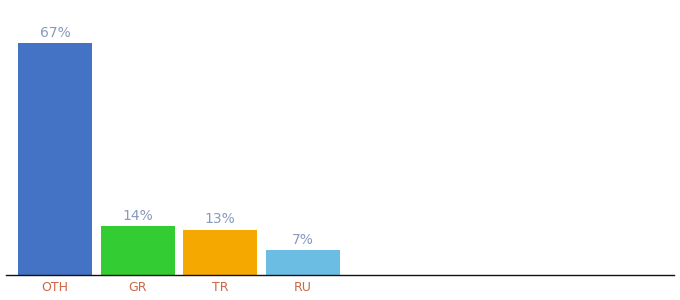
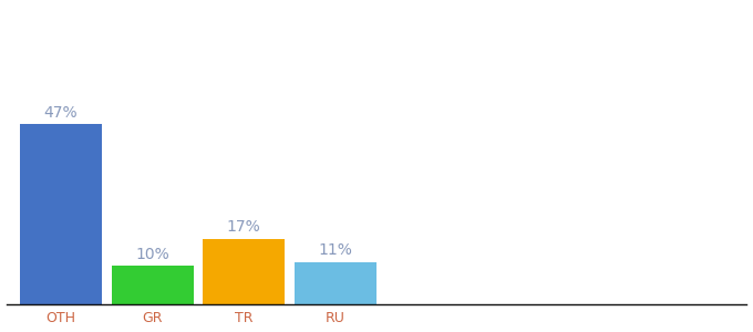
OTH: 67% -> 47%
GR: 14% -> 10%
TR: 13% -> 17%
RU: 7% -> 11%
